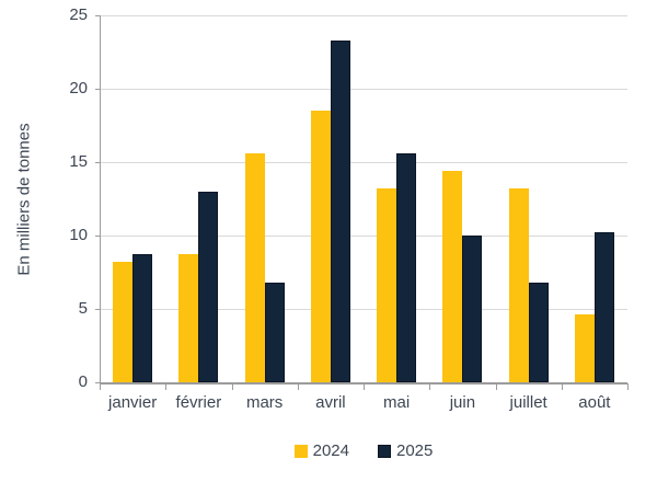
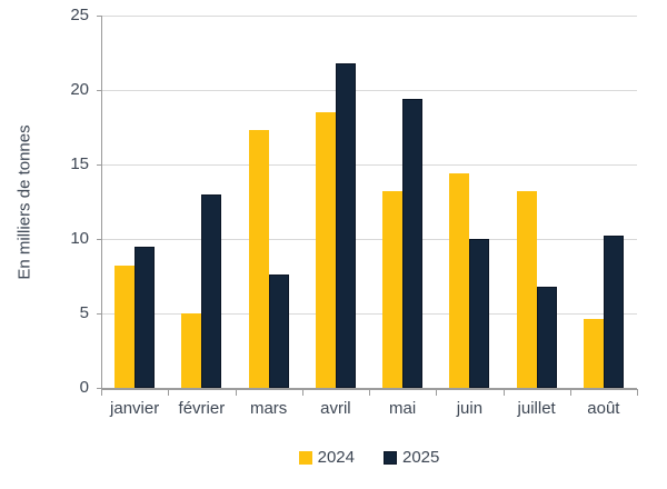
2025/janvier: 8.7 -> 9.5
2024/février: 8.7 -> 5.0
2024/mars: 15.6 -> 17.3
2025/mars: 6.8 -> 7.6
2025/avril: 23.3 -> 21.8
2025/mai: 15.6 -> 19.4
